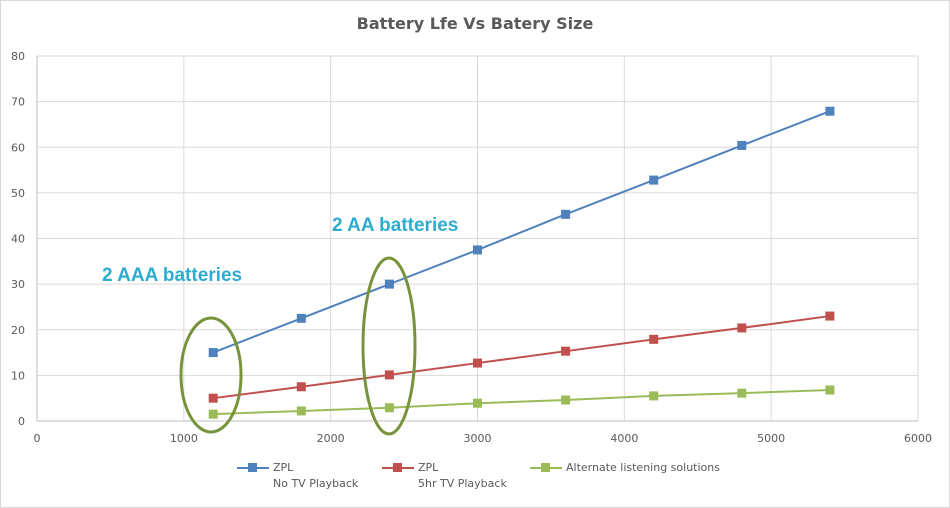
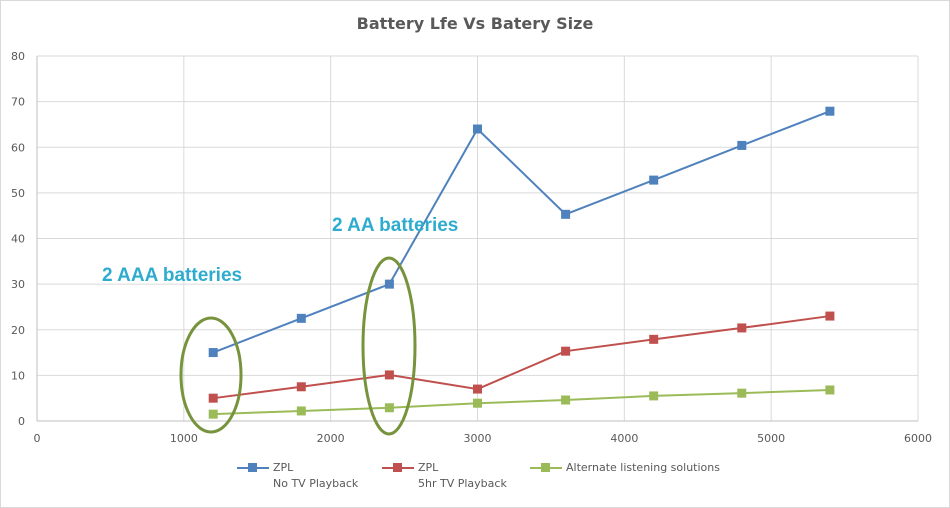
ZPL No TV Playback/3000: 38 -> 64
ZPL 5hr TV Playback/3000: 13 -> 7
